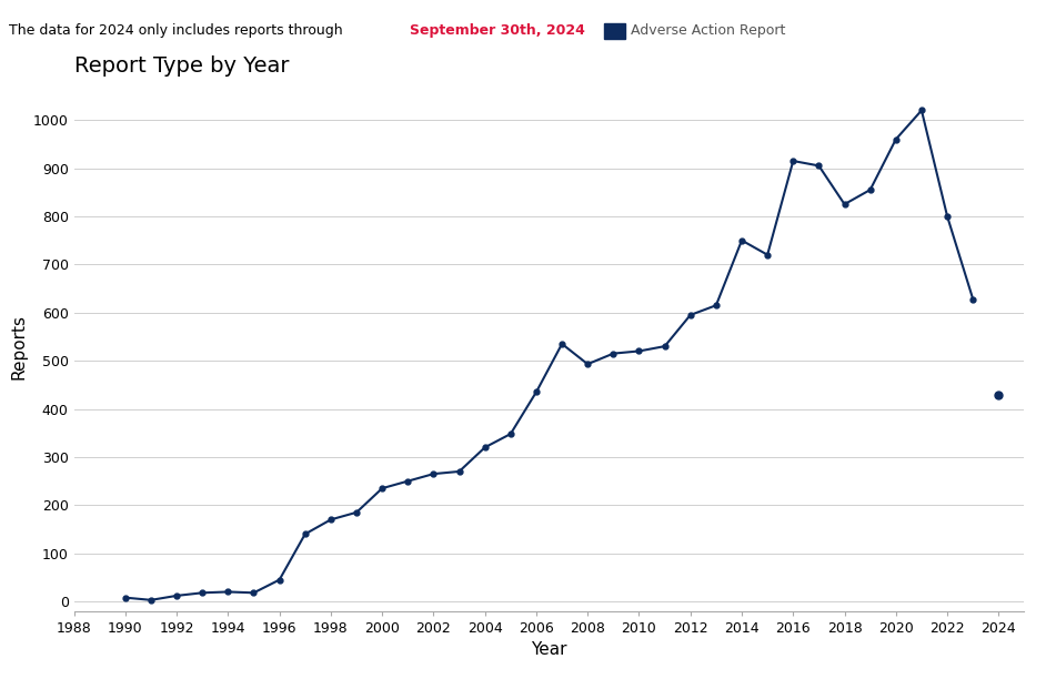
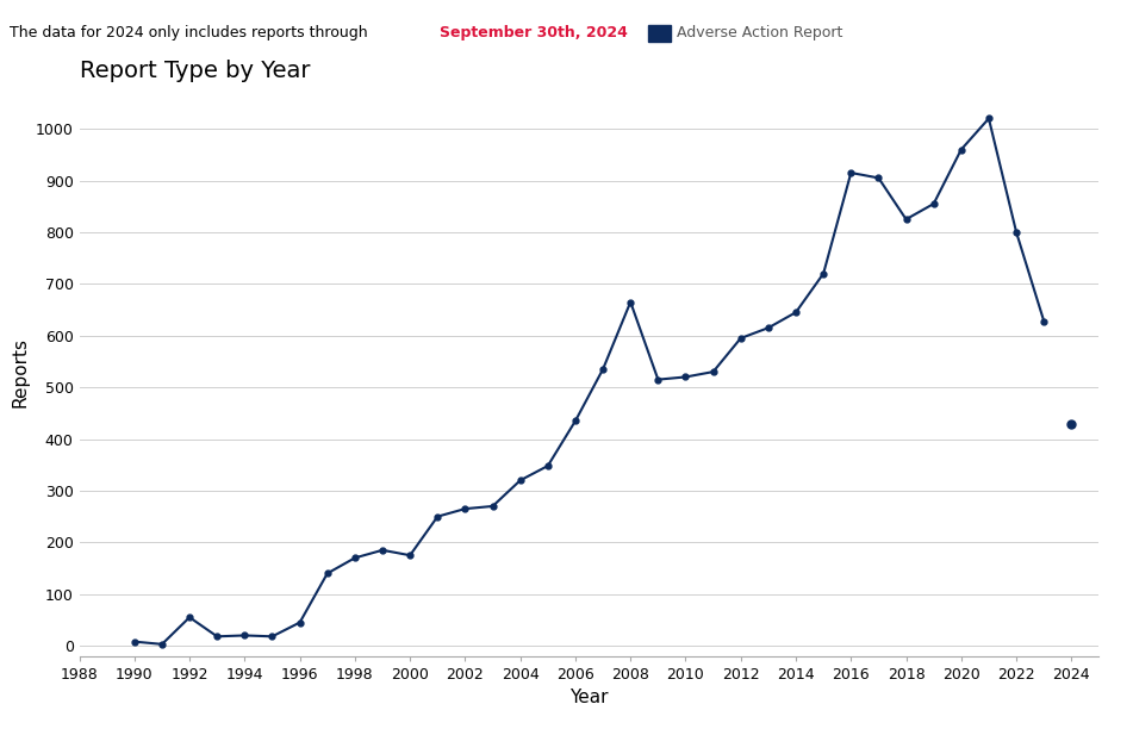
1992: 12 -> 55
2000: 235 -> 175
2008: 493 -> 665
2014: 750 -> 645
